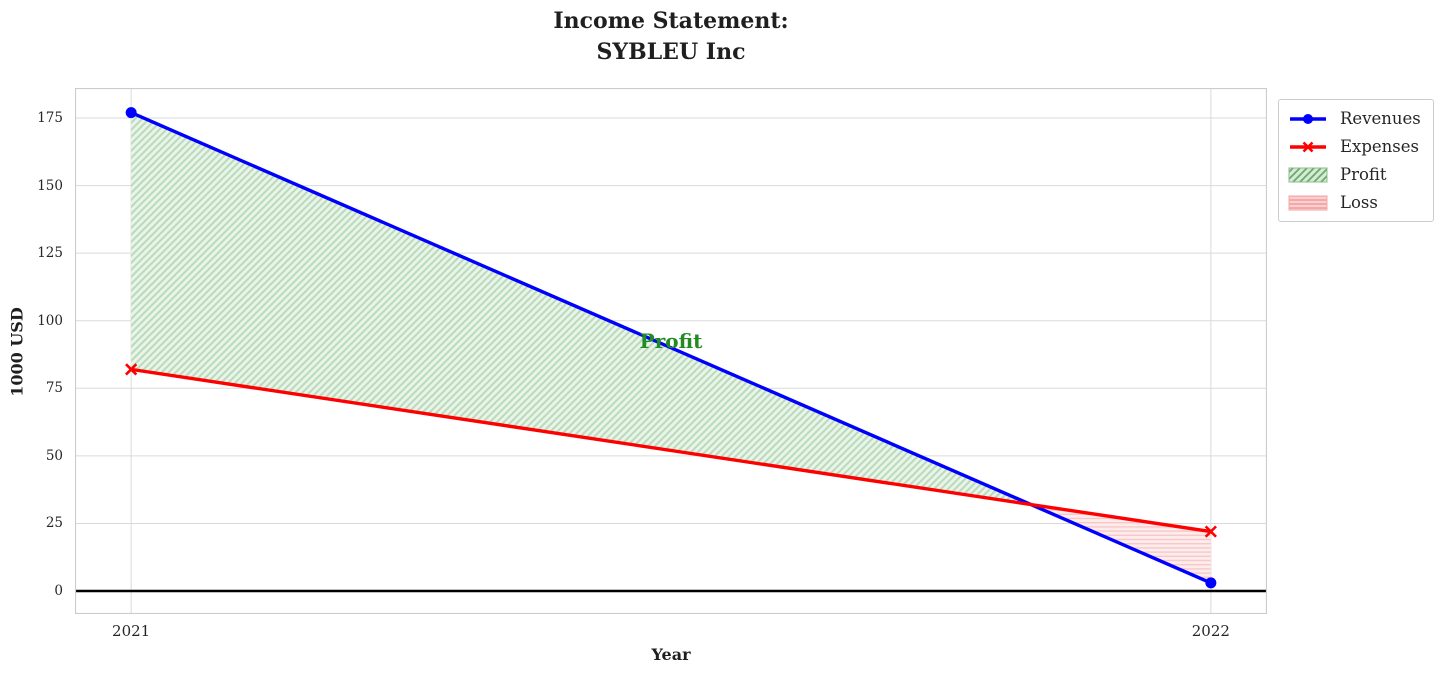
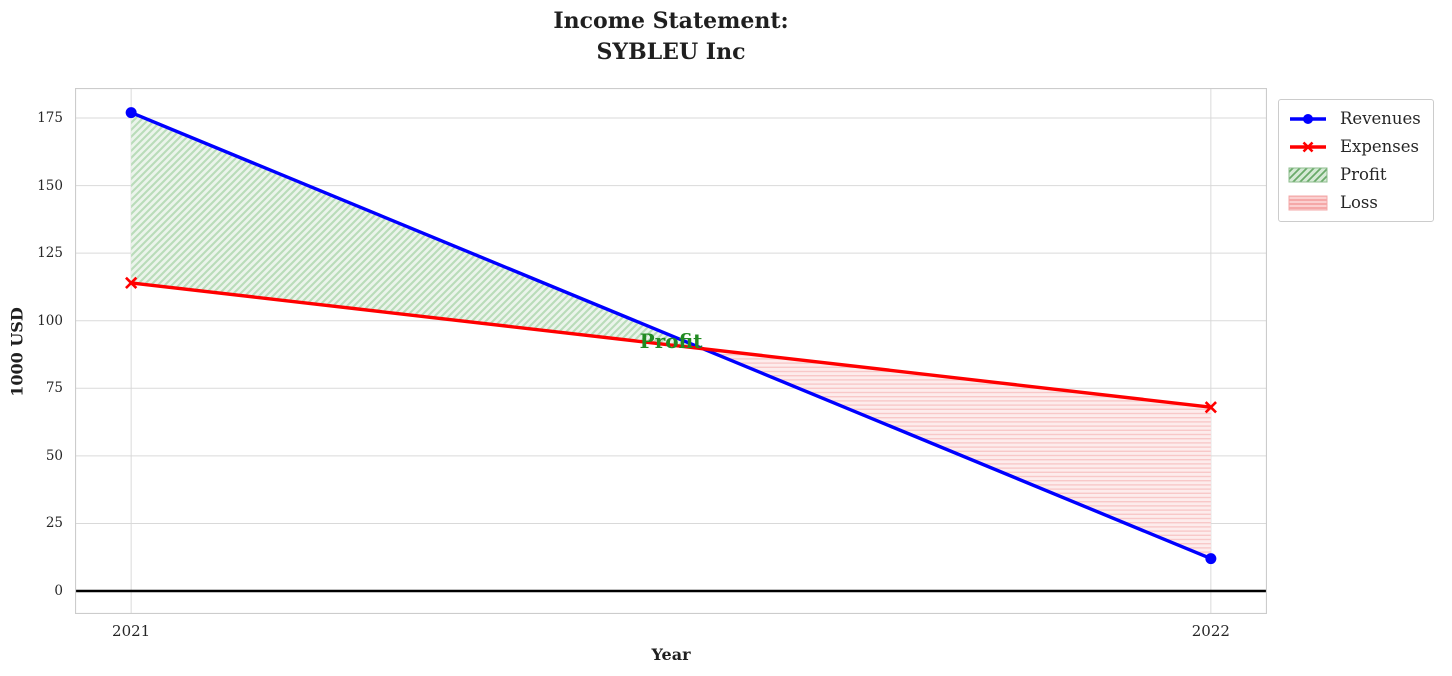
Expenses/2021: 82 -> 114
Revenues/2022: 3 -> 12
Expenses/2022: 22 -> 68
